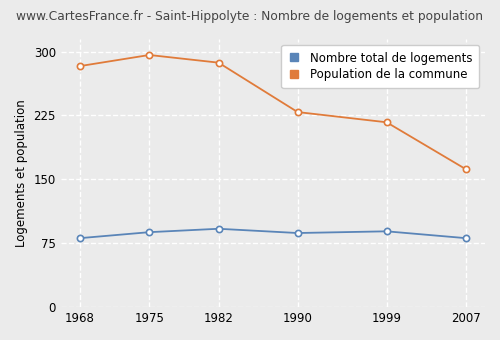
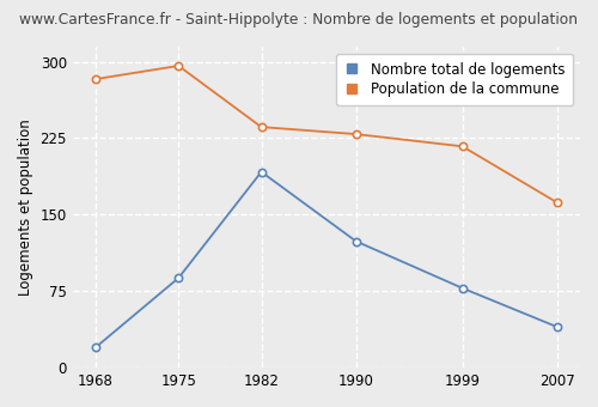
Nombre total de logements/1968: 81 -> 20
Nombre total de logements/1982: 92 -> 192
Population de la commune/1982: 287 -> 236
Nombre total de logements/1990: 87 -> 124
Nombre total de logements/1999: 89 -> 78
Nombre total de logements/2007: 81 -> 40
